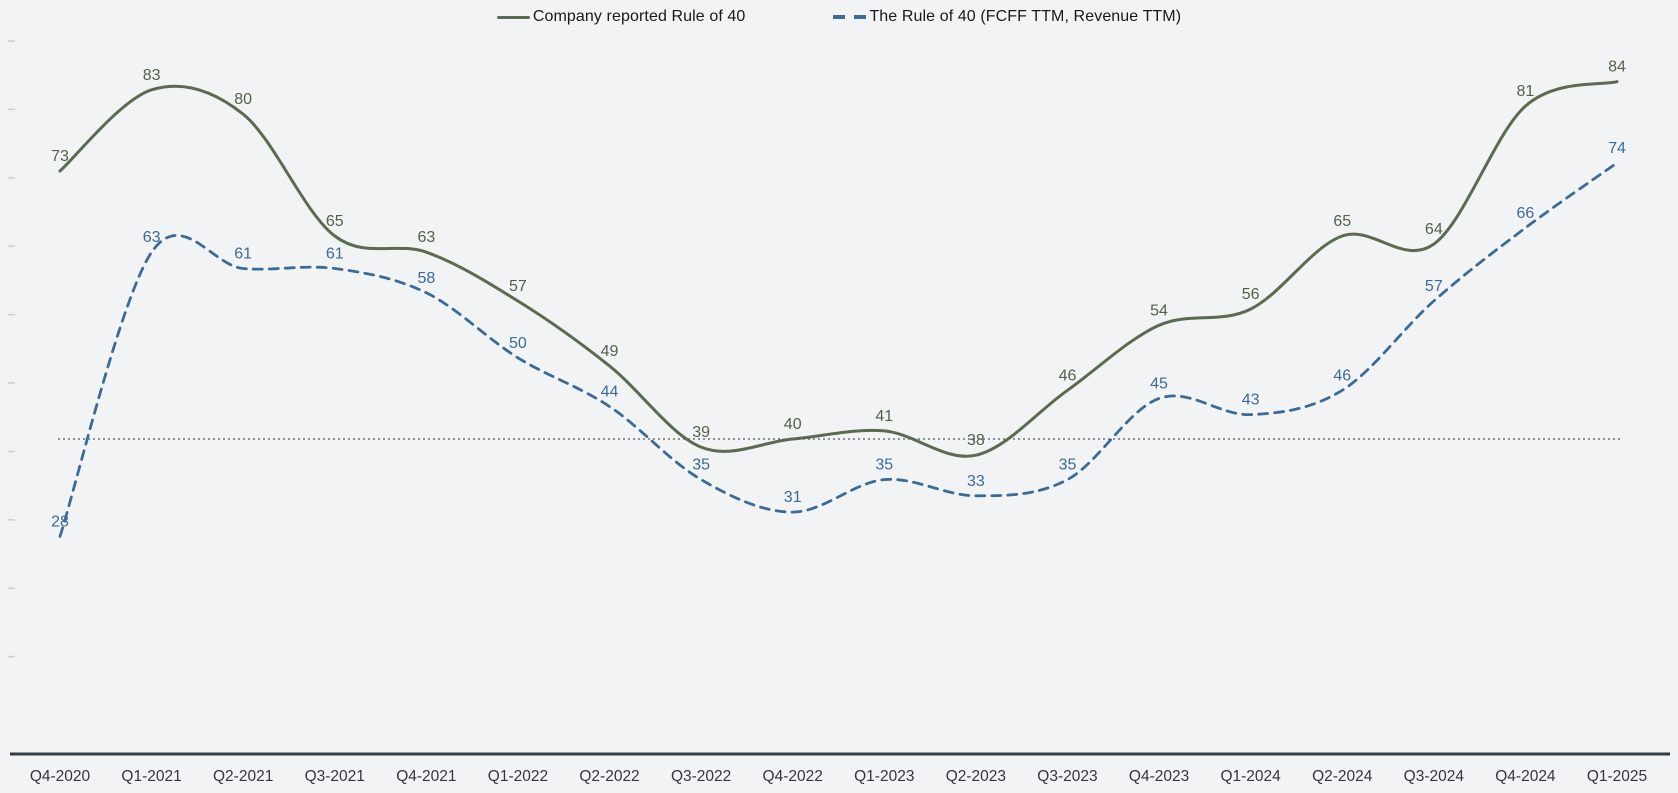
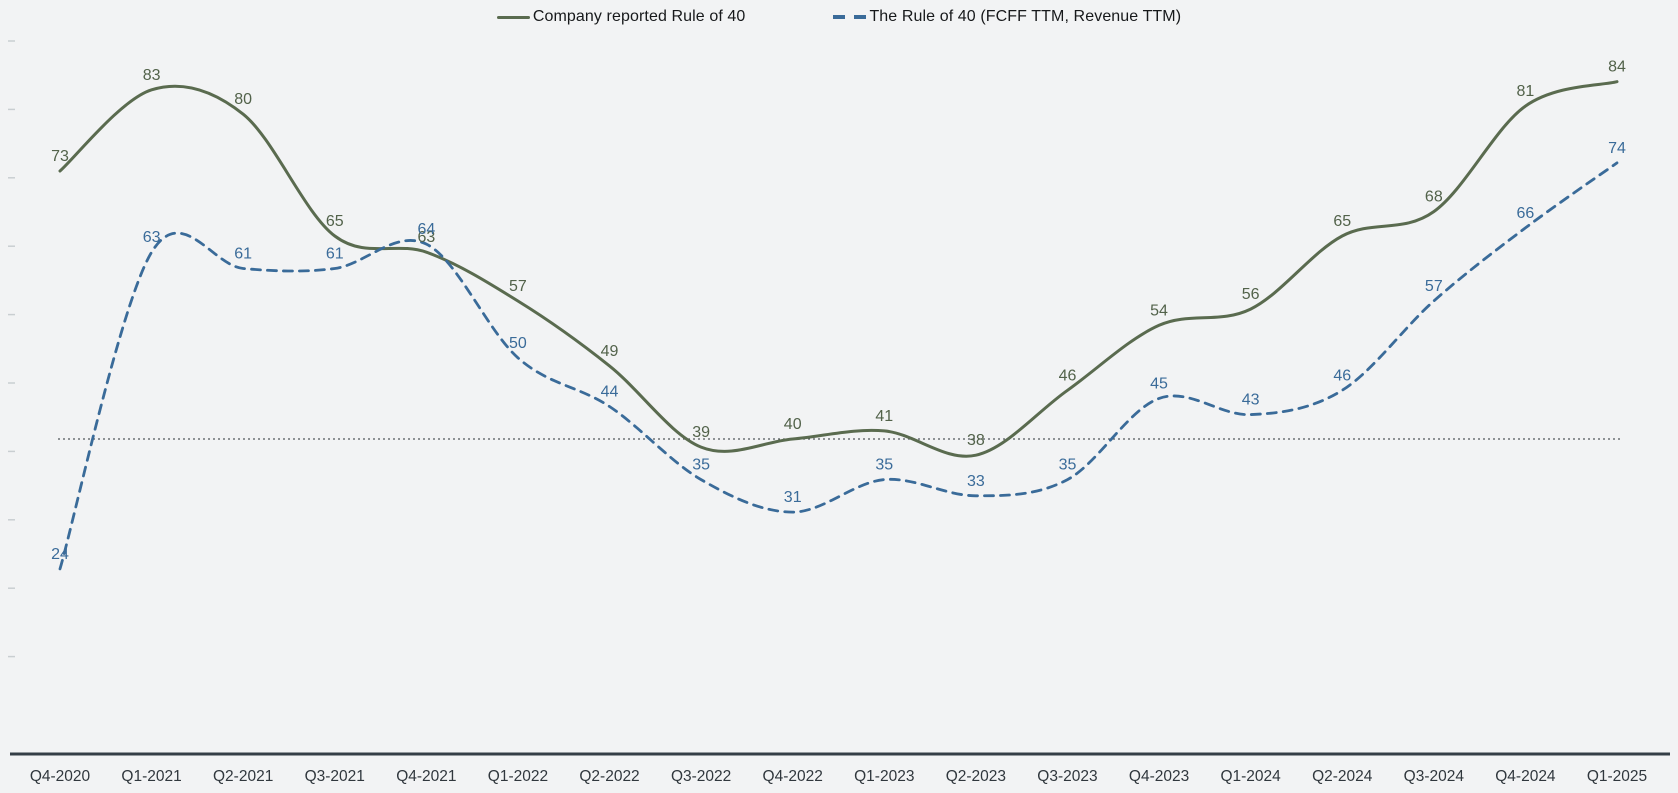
The Rule of 40 (FCFF TTM, Revenue TTM)/Q4-2020: 28 -> 24
The Rule of 40 (FCFF TTM, Revenue TTM)/Q4-2021: 58 -> 64
Company reported Rule of 40/Q3-2024: 64 -> 68
